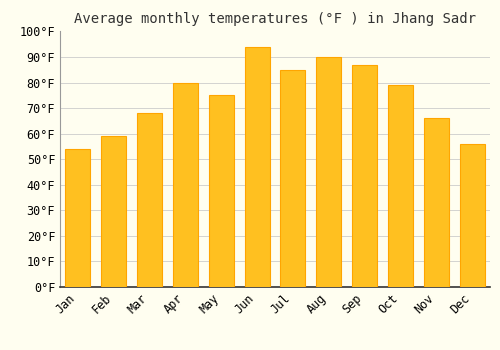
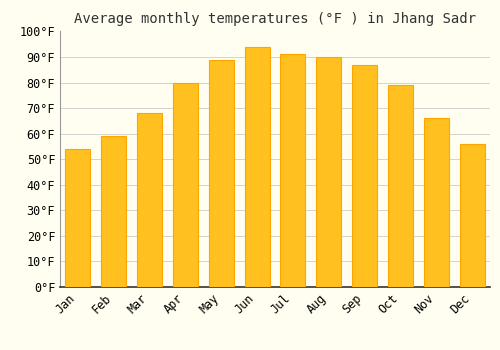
May: 75°F -> 89°F
Jul: 85°F -> 91°F
